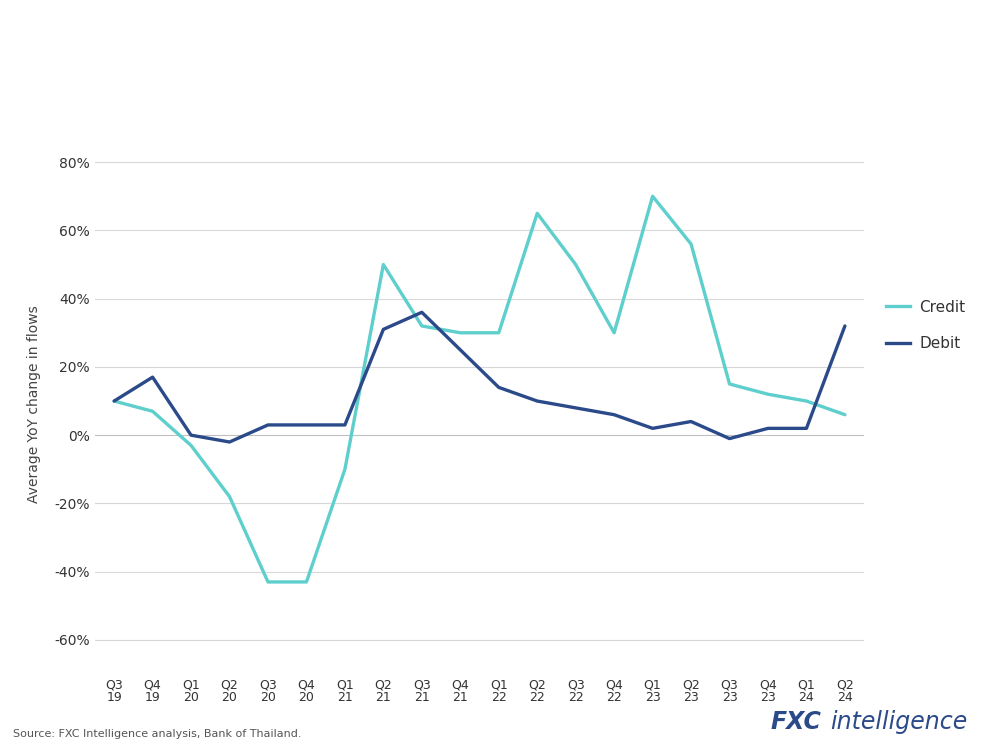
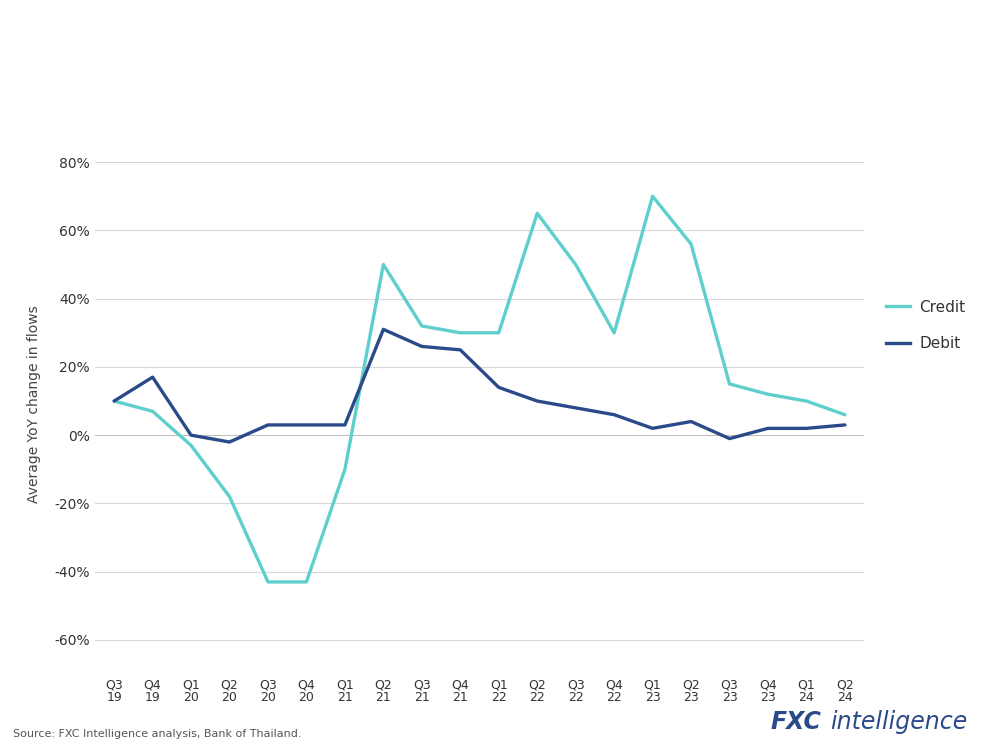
Debit/Q3 21: 36% -> 26%
Debit/Q2 24: 32% -> 3%
